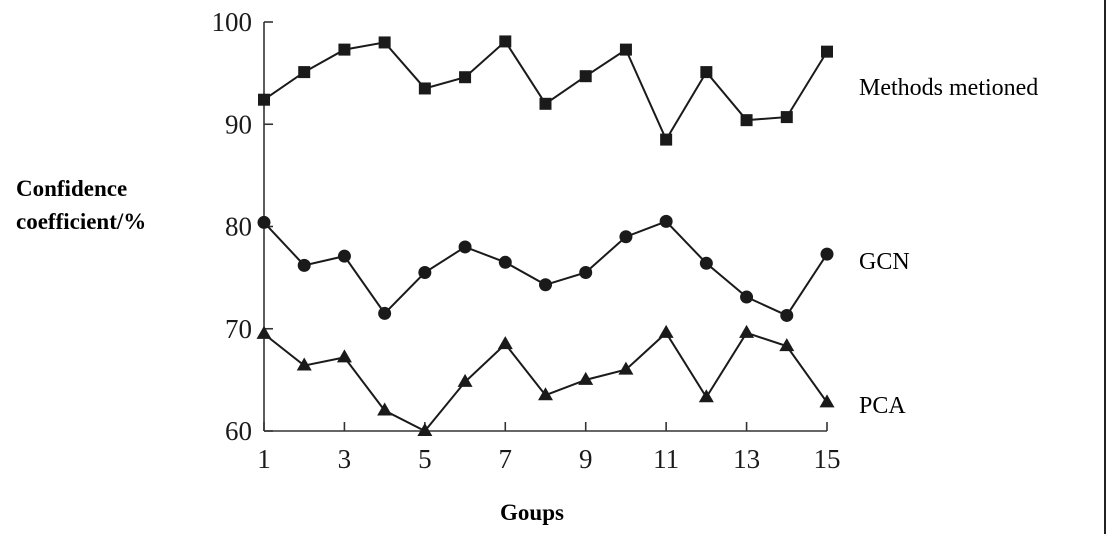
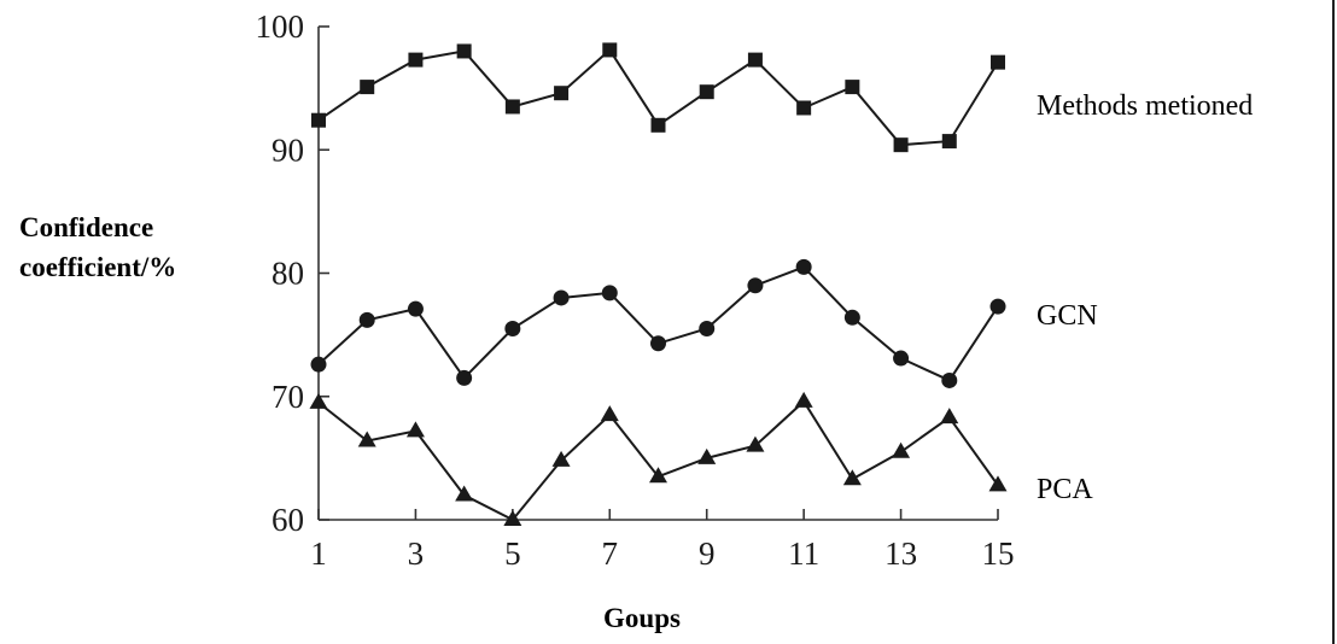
GCN/1: 80.4 -> 72.6
GCN/7: 76.5 -> 78.4
Methods metioned/11: 88.5 -> 93.4
PCA/13: 69.6 -> 65.5
